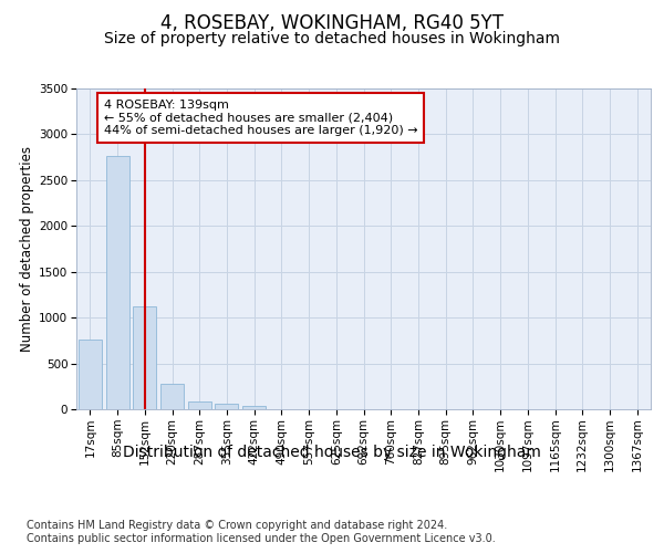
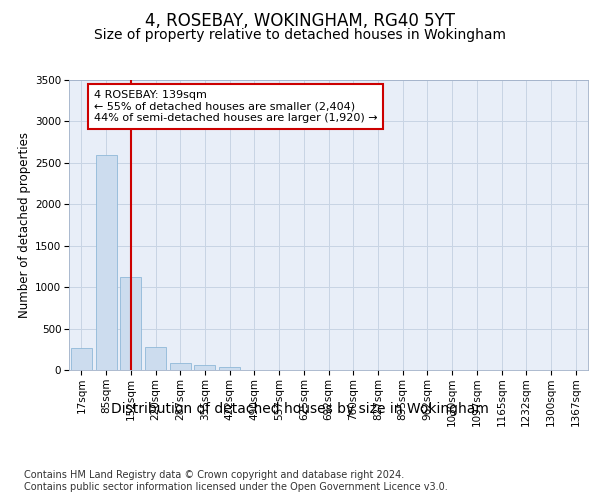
17sqm: 760 -> 260
85sqm: 2760 -> 2600
